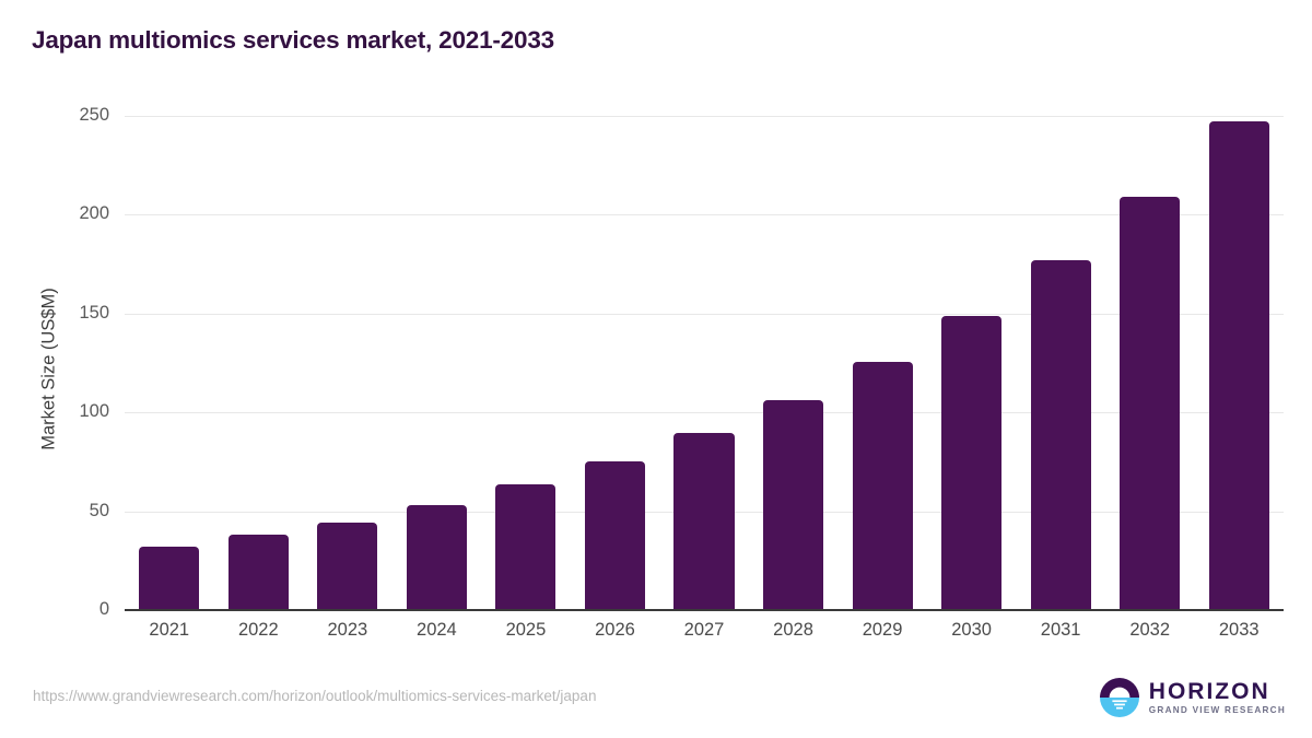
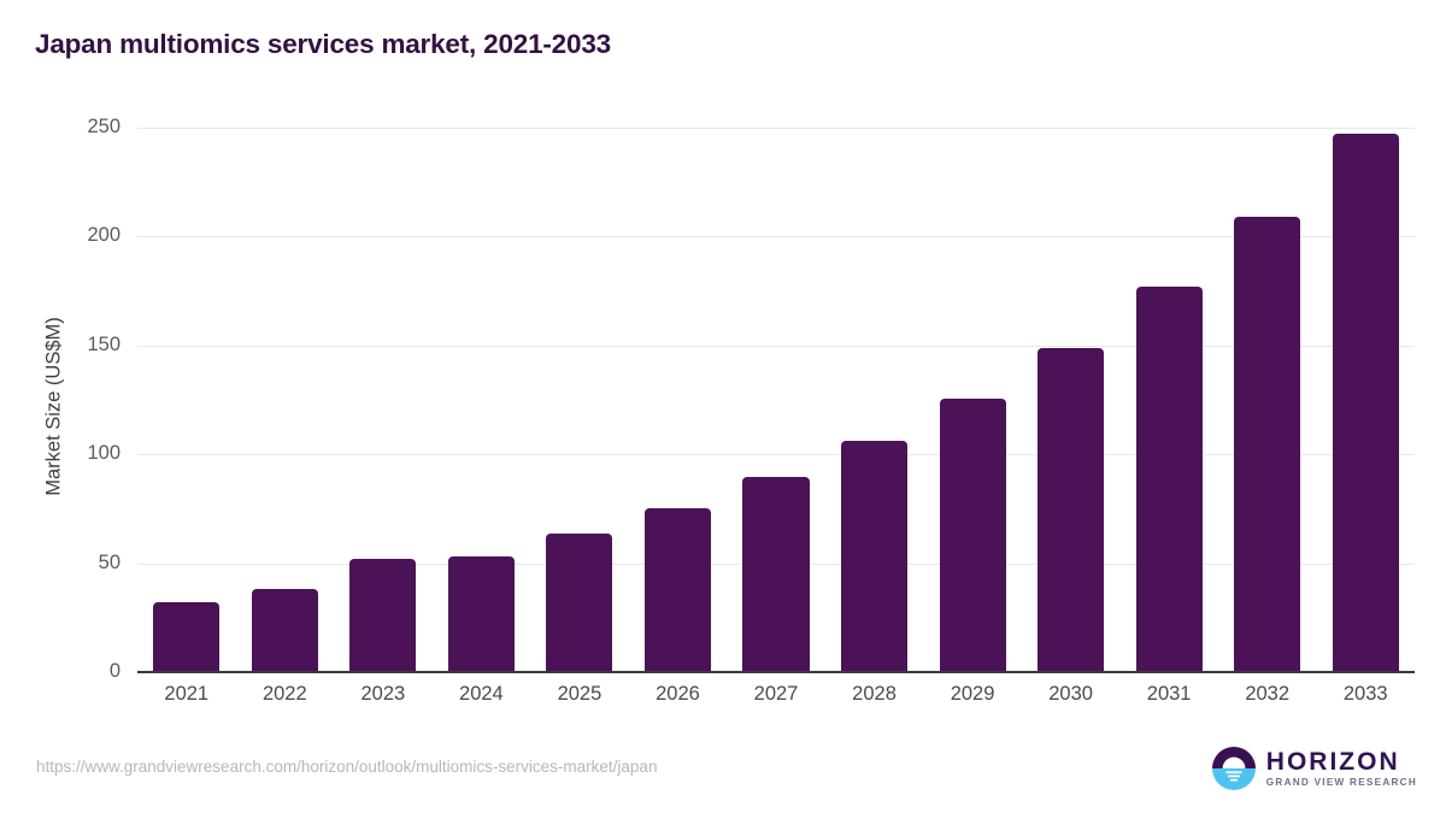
2023: 44 -> 52
